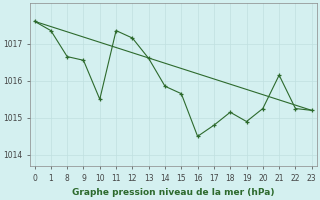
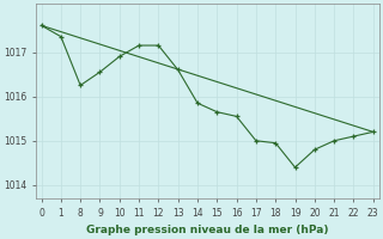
8: 1016.65 -> 1016.25
10: 1015.50 -> 1016.90
11: 1017.35 -> 1017.15
16: 1014.50 -> 1015.55
17: 1014.80 -> 1015.00
18: 1015.15 -> 1014.95
19: 1014.90 -> 1014.40
20: 1015.25 -> 1014.80
21: 1016.15 -> 1015.00
22: 1015.25 -> 1015.10
